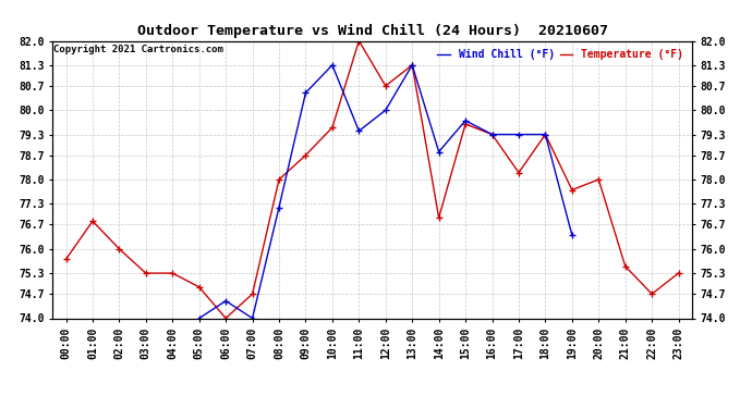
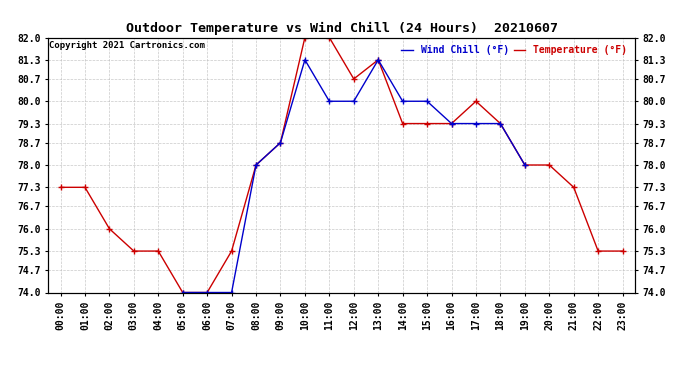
Temperature (°F)/00:00: 75.7 -> 77.3
Temperature (°F)/01:00: 76.8 -> 77.3
Temperature (°F)/05:00: 74.9 -> 74.0
Wind Chill (°F)/06:00: 74.5 -> 74.0
Temperature (°F)/07:00: 74.7 -> 75.3
Wind Chill (°F)/08:00: 77.2 -> 78.0
Wind Chill (°F)/09:00: 80.5 -> 78.7
Temperature (°F)/10:00: 79.5 -> 82.0
Wind Chill (°F)/11:00: 79.4 -> 80.0
Temperature (°F)/14:00: 76.9 -> 79.3
Wind Chill (°F)/14:00: 78.8 -> 80.0
Temperature (°F)/15:00: 79.6 -> 79.3
Wind Chill (°F)/15:00: 79.7 -> 80.0
Temperature (°F)/17:00: 78.2 -> 80.0
Temperature (°F)/19:00: 77.7 -> 78.0
Wind Chill (°F)/19:00: 76.4 -> 78.0
Temperature (°F)/21:00: 75.5 -> 77.3
Temperature (°F)/22:00: 74.7 -> 75.3
